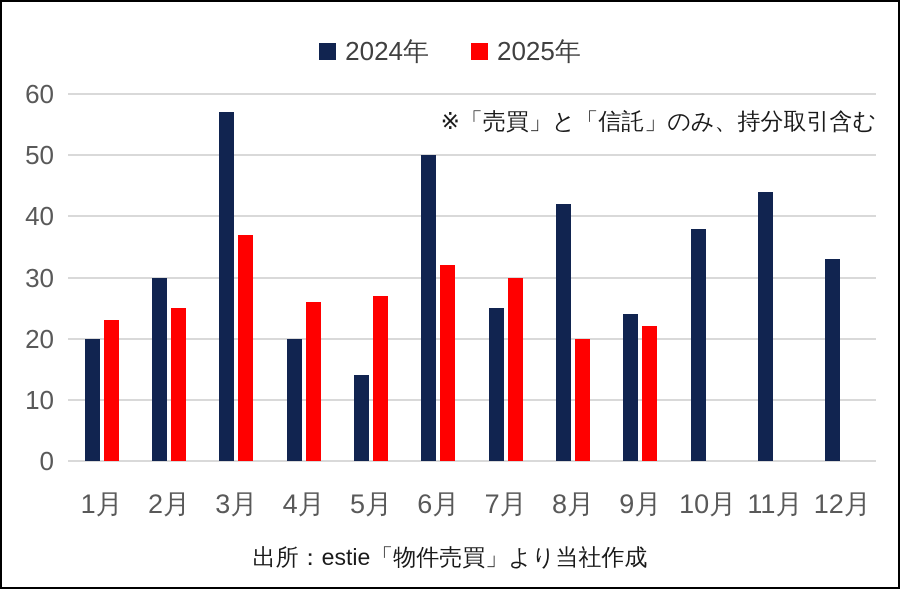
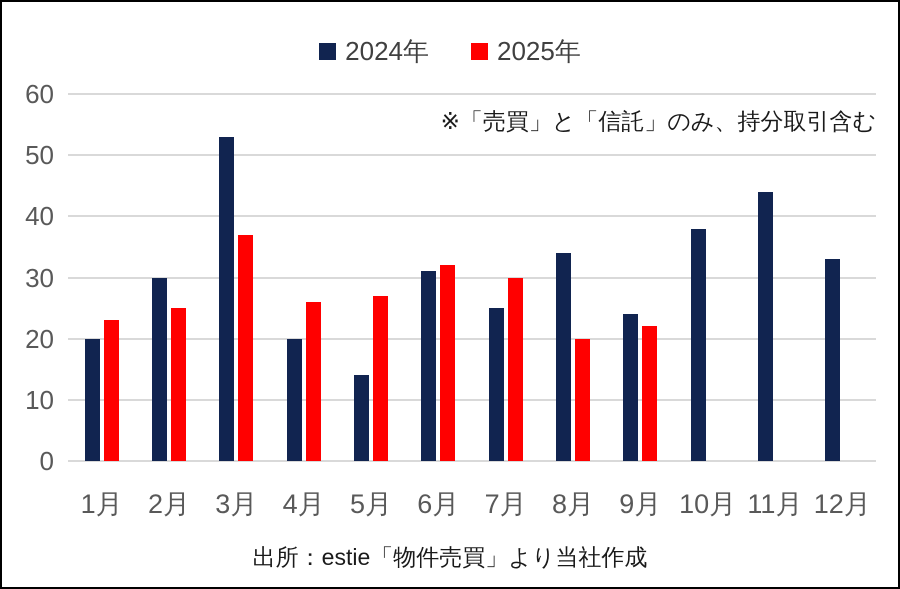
2024年/3月: 57 -> 53
2024年/6月: 50 -> 31
2024年/8月: 42 -> 34
